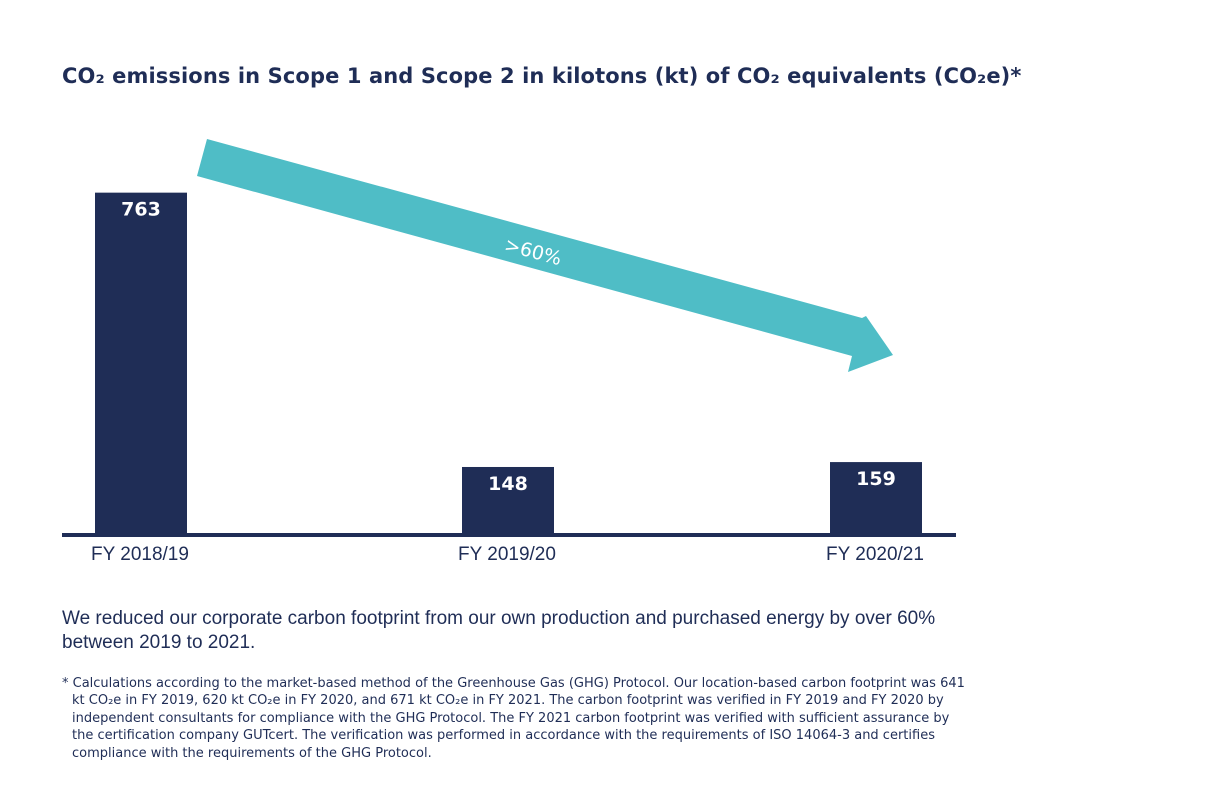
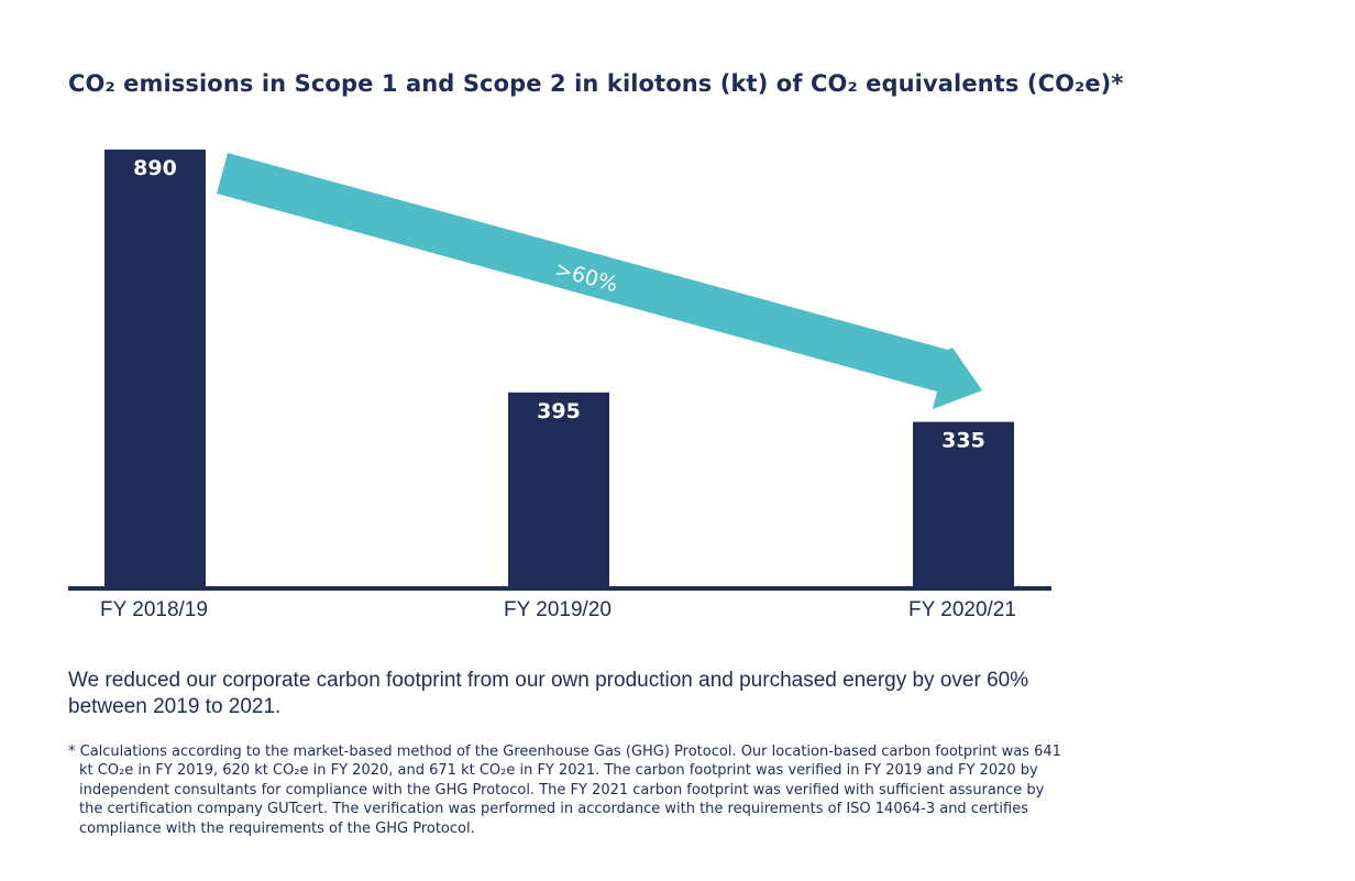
FY 2018/19: 763 -> 890
FY 2019/20: 148 -> 395
FY 2020/21: 159 -> 335
